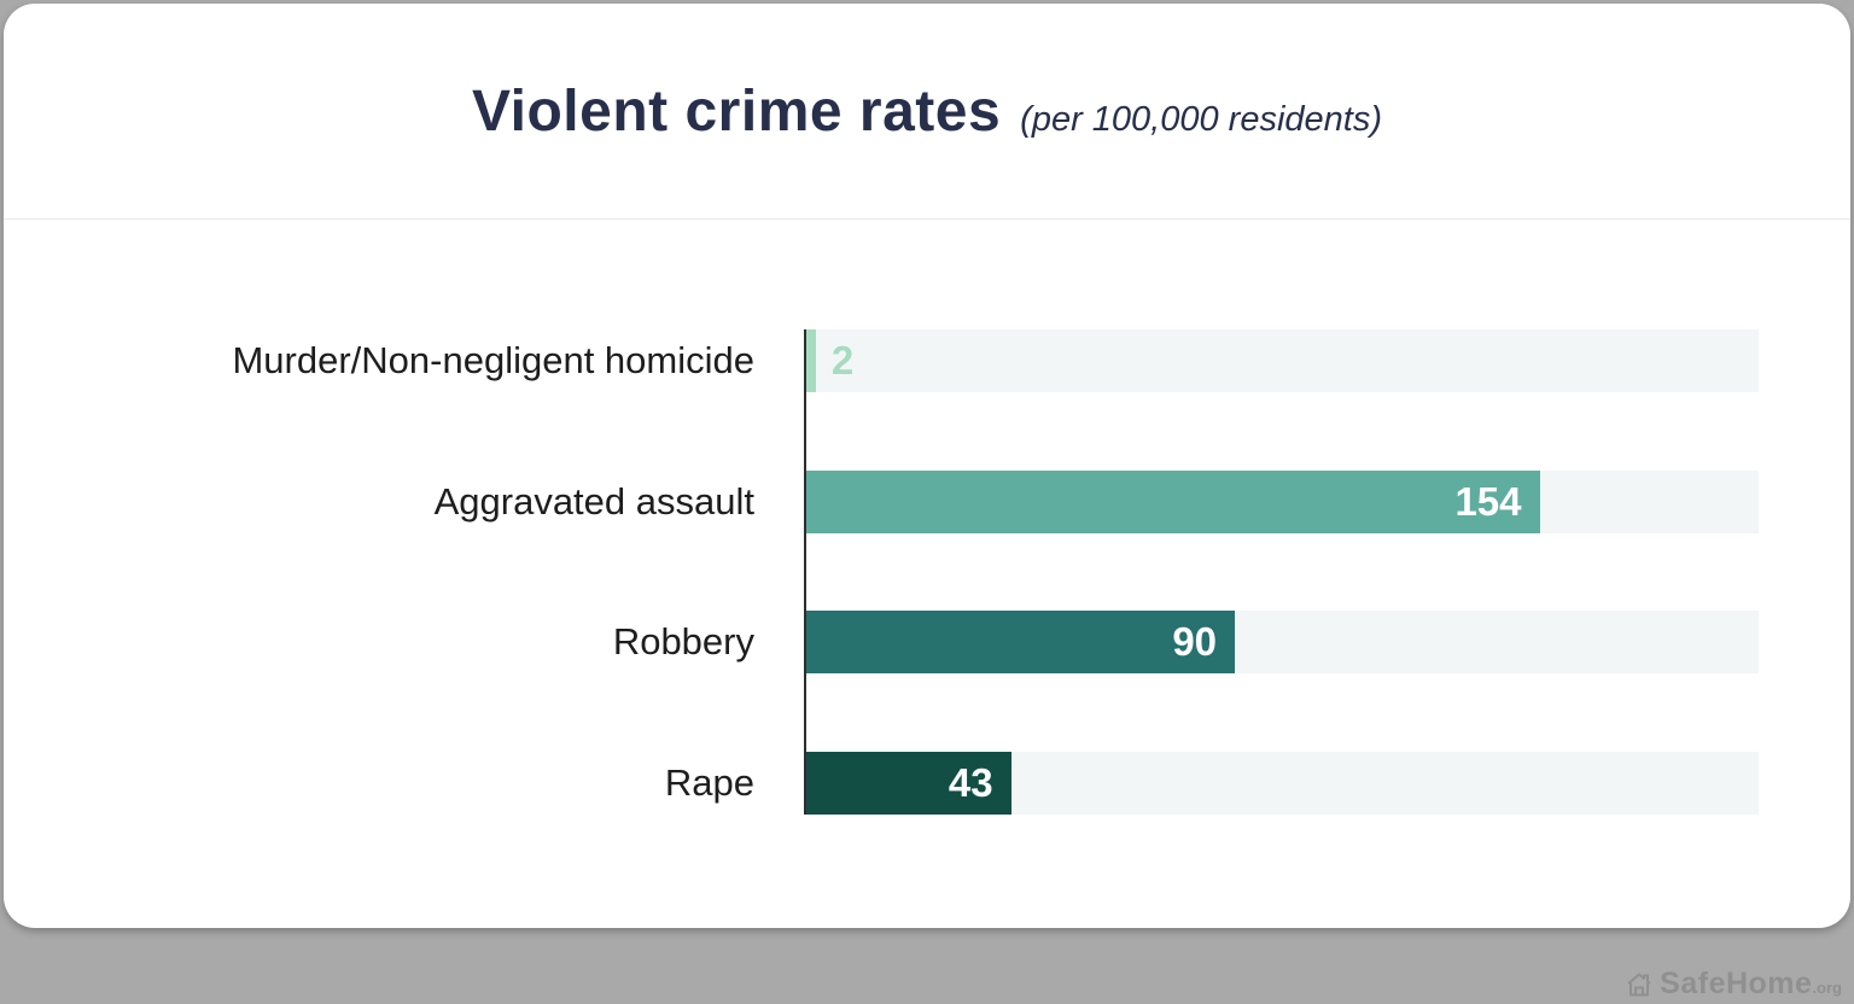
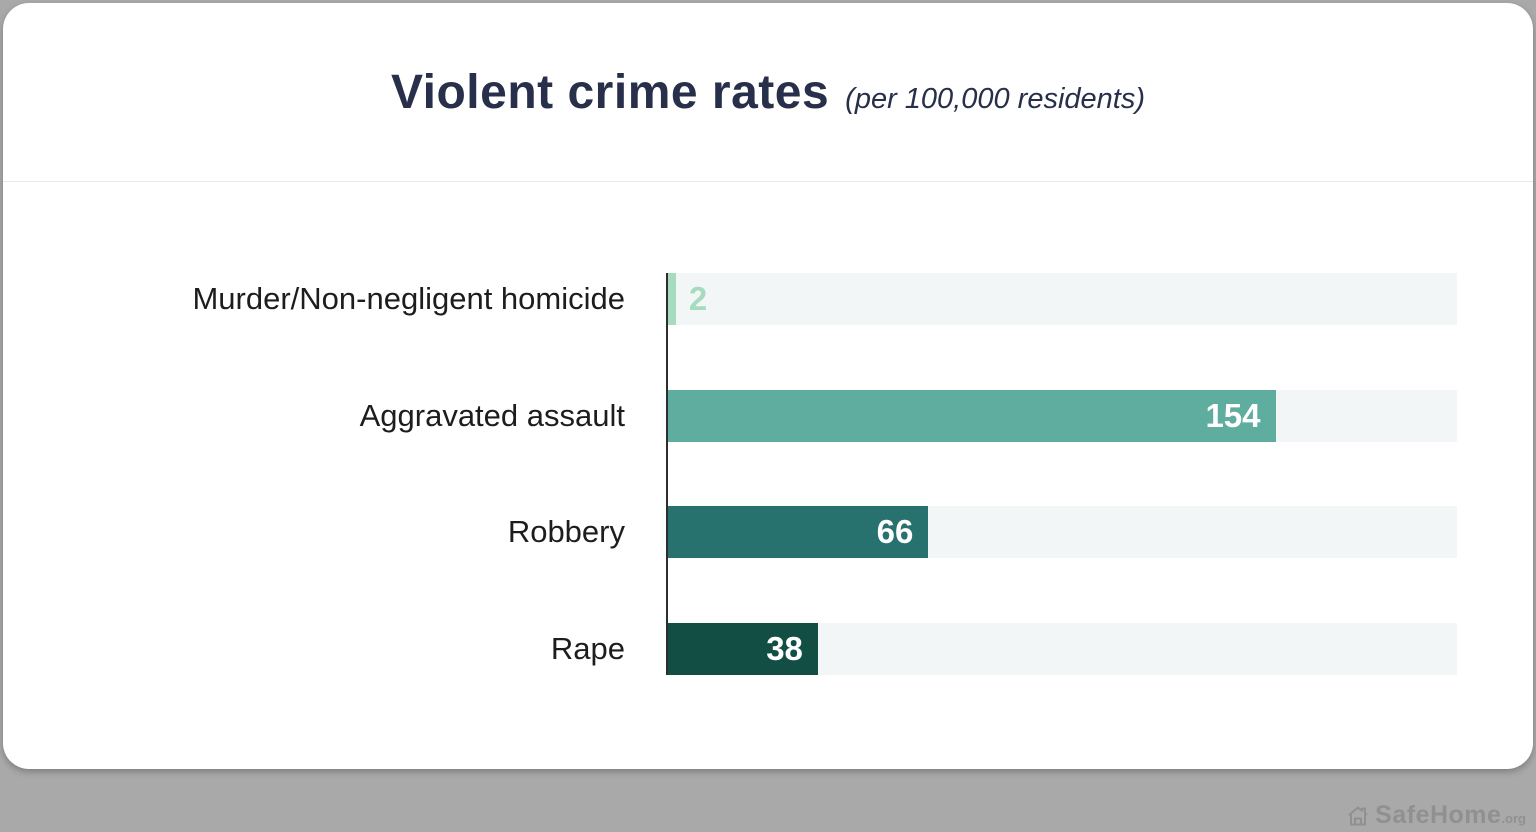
Robbery: 90 -> 66
Rape: 43 -> 38
